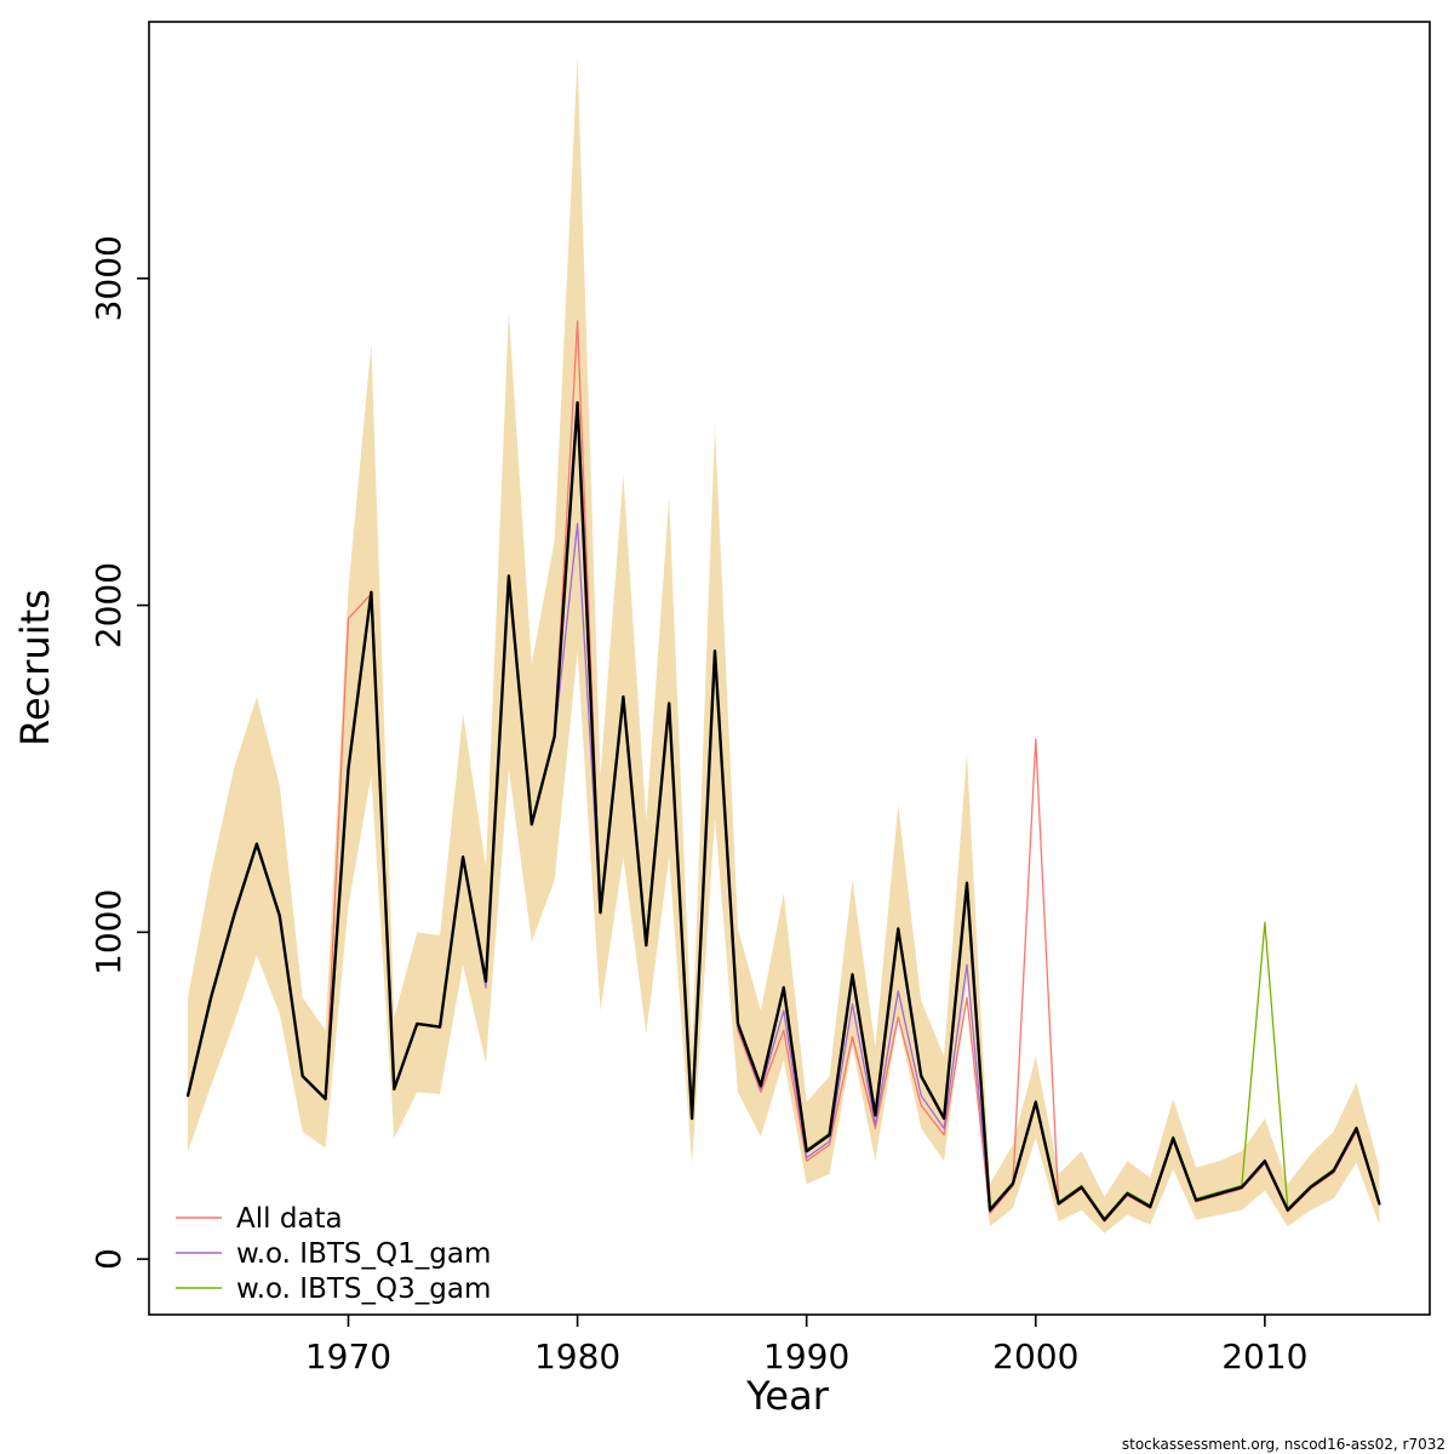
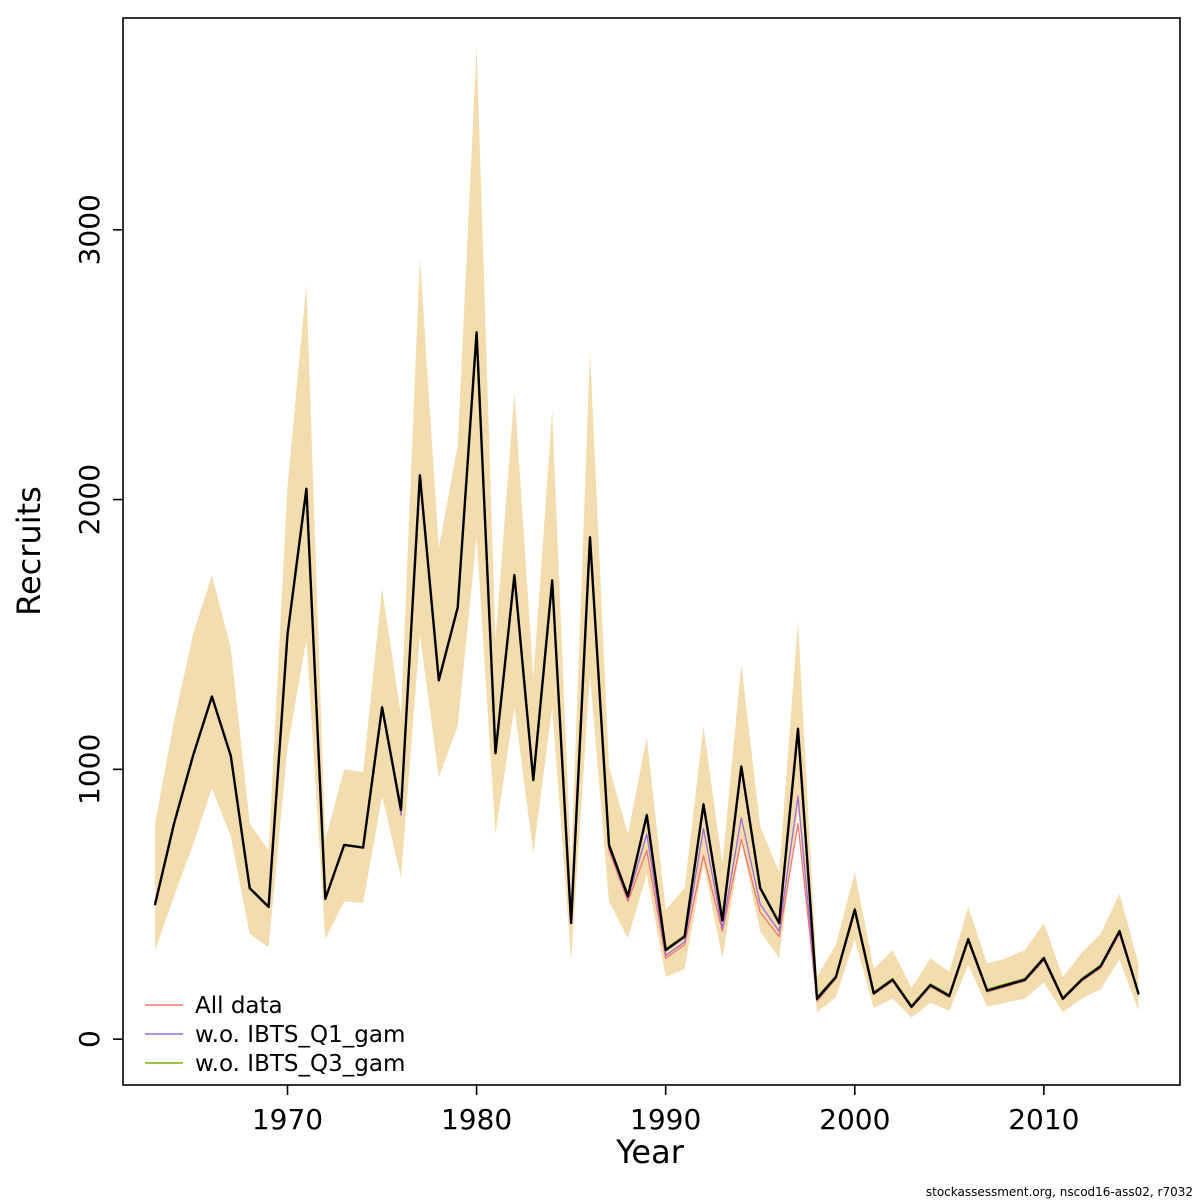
All data/1970: 1960 -> 1500
All data/1980: 2870 -> 2620
w.o. IBTS_Q1_gam/1980: 2250 -> 2620
All data/2000: 1590 -> 470
w.o. IBTS_Q3_gam/2010: 1030 -> 300
